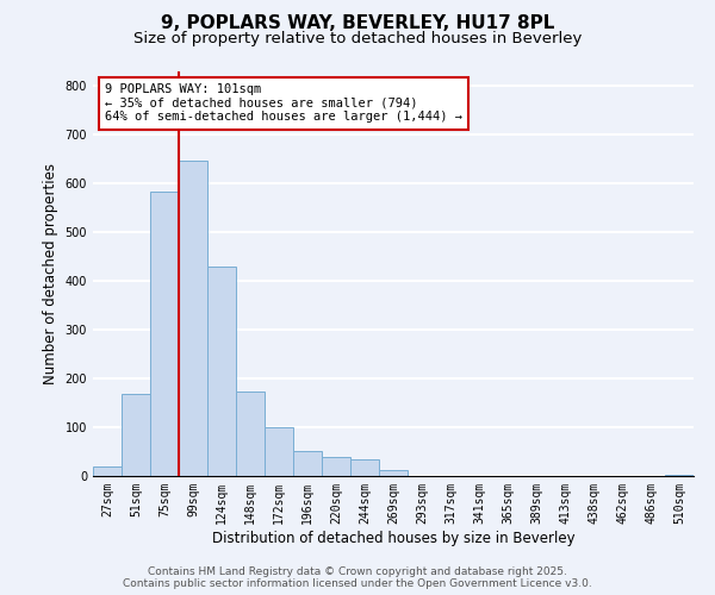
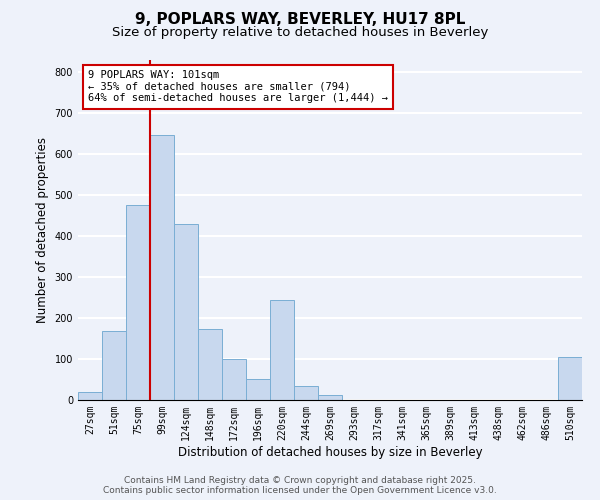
75sqm: 583 -> 475
220sqm: 39 -> 245
510sqm: 3 -> 105
